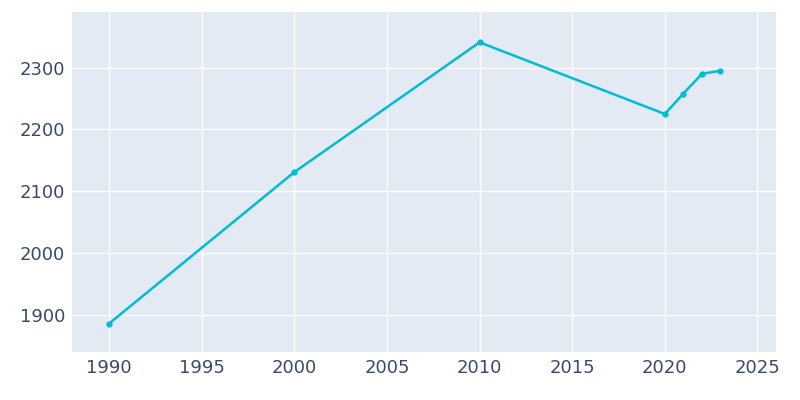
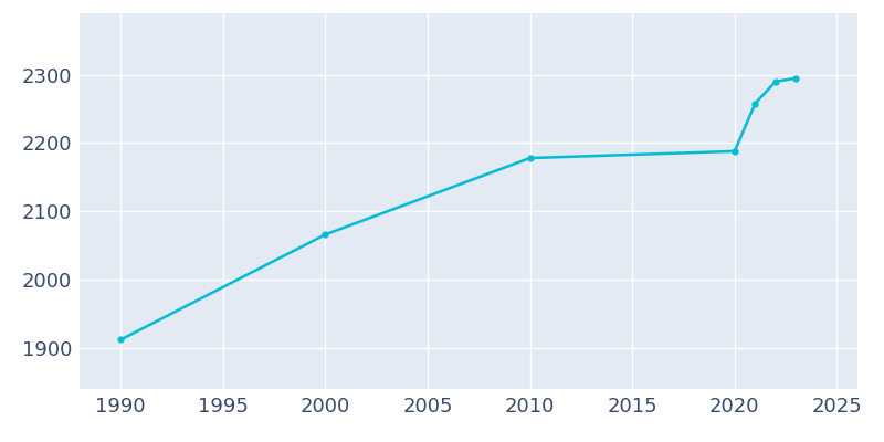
1990: 1886 -> 1912
2000: 2131 -> 2066
2010: 2341 -> 2178
2020: 2225 -> 2188
